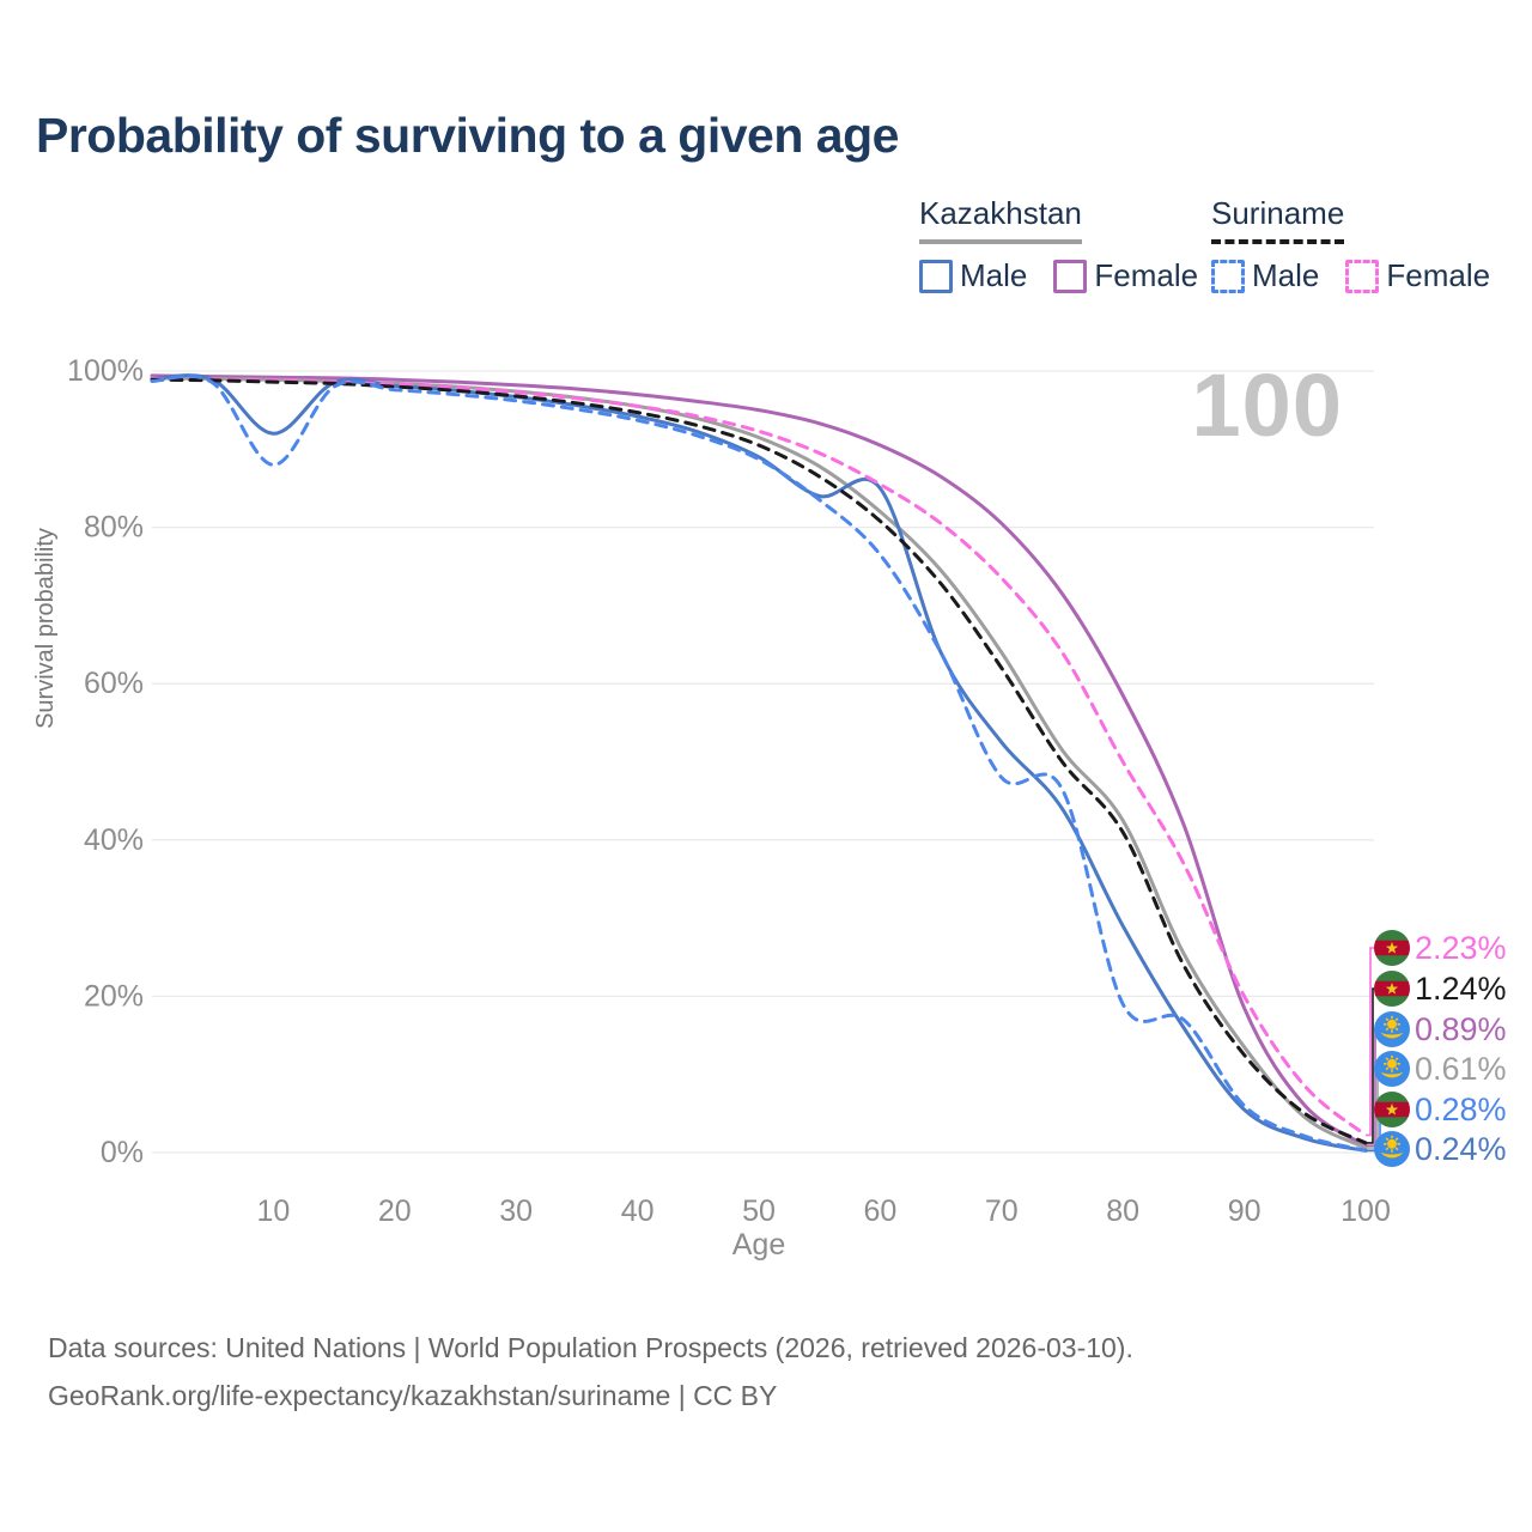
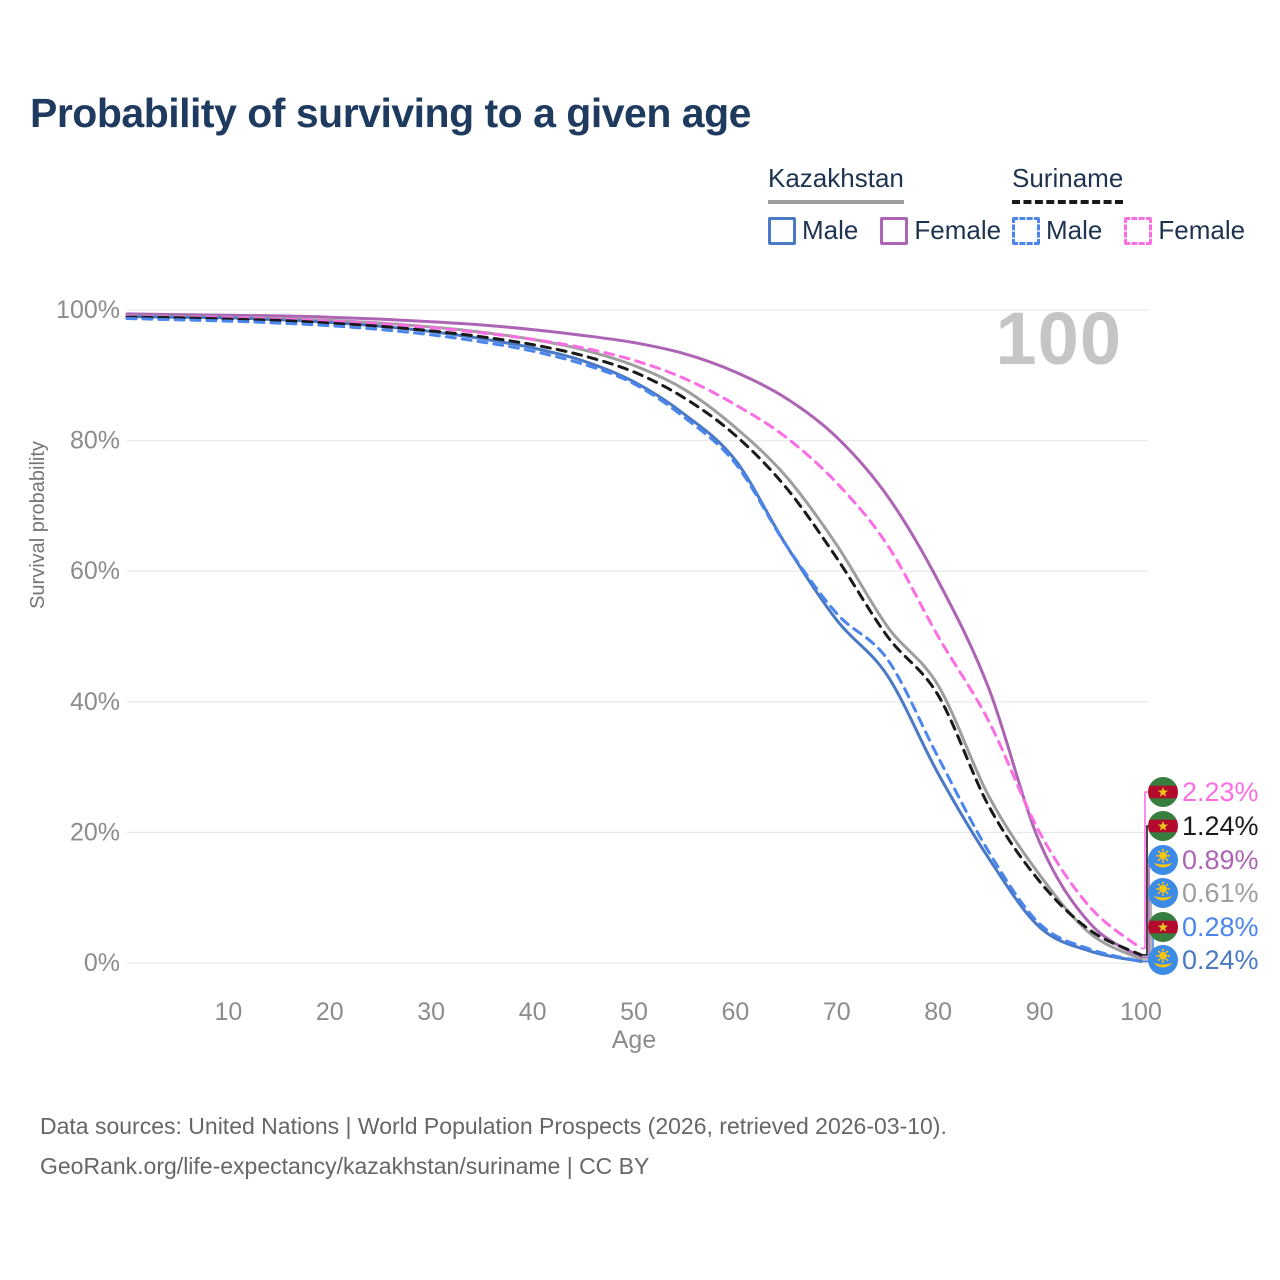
Kazakhstan Male/10: 92% -> 99%
Suriname Male/10: 88% -> 98%
Kazakhstan Male/60: 85% -> 77%
Suriname Male/70: 48% -> 54%
Suriname Male/80: 19% -> 32%
